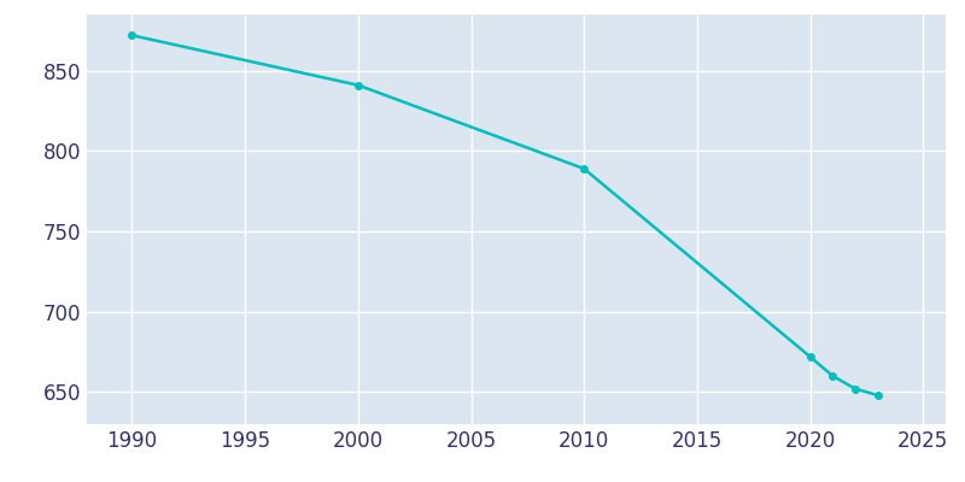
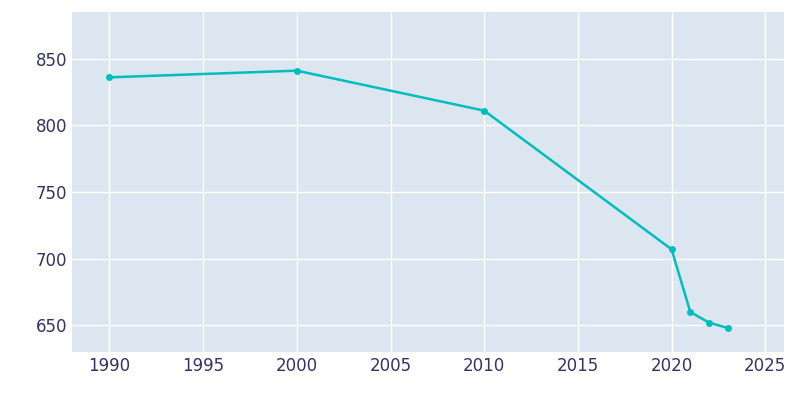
1990: 872 -> 836
2010: 789 -> 811
2020: 672 -> 707
